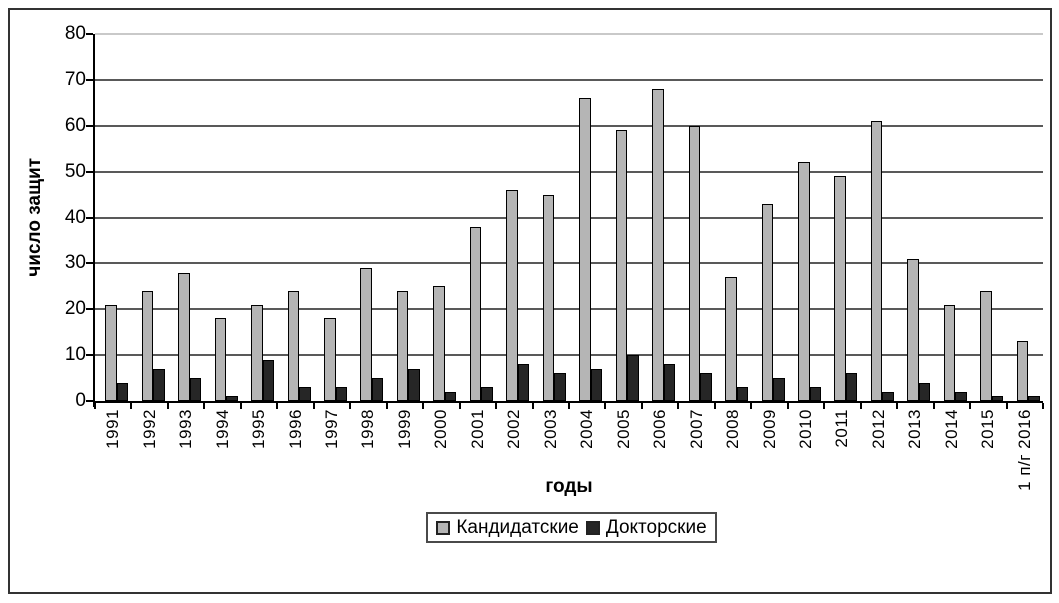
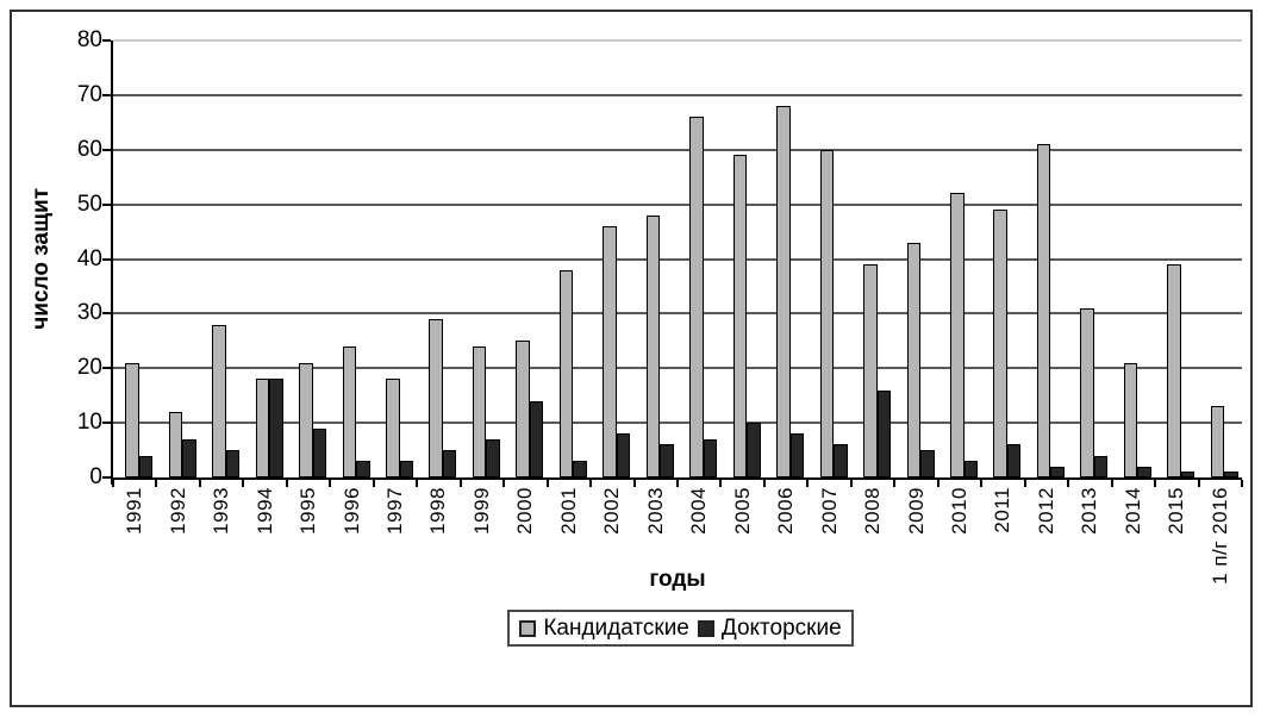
Кандидатские/1992: 24 -> 12
Докторские/1994: 1 -> 18
Докторские/2000: 2 -> 14
Кандидатские/2003: 45 -> 48
Кандидатские/2008: 27 -> 39
Докторские/2008: 3 -> 16
Кандидатские/2015: 24 -> 39
